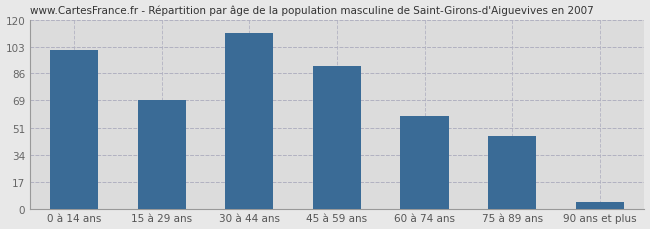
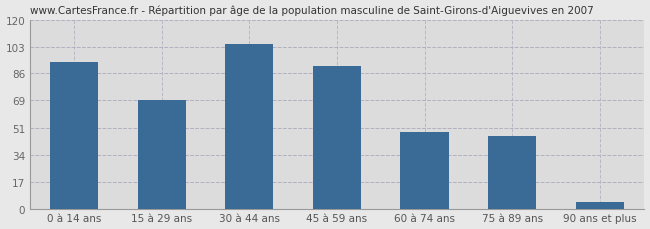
0 à 14 ans: 101 -> 93
30 à 44 ans: 112 -> 105
60 à 74 ans: 59 -> 49
